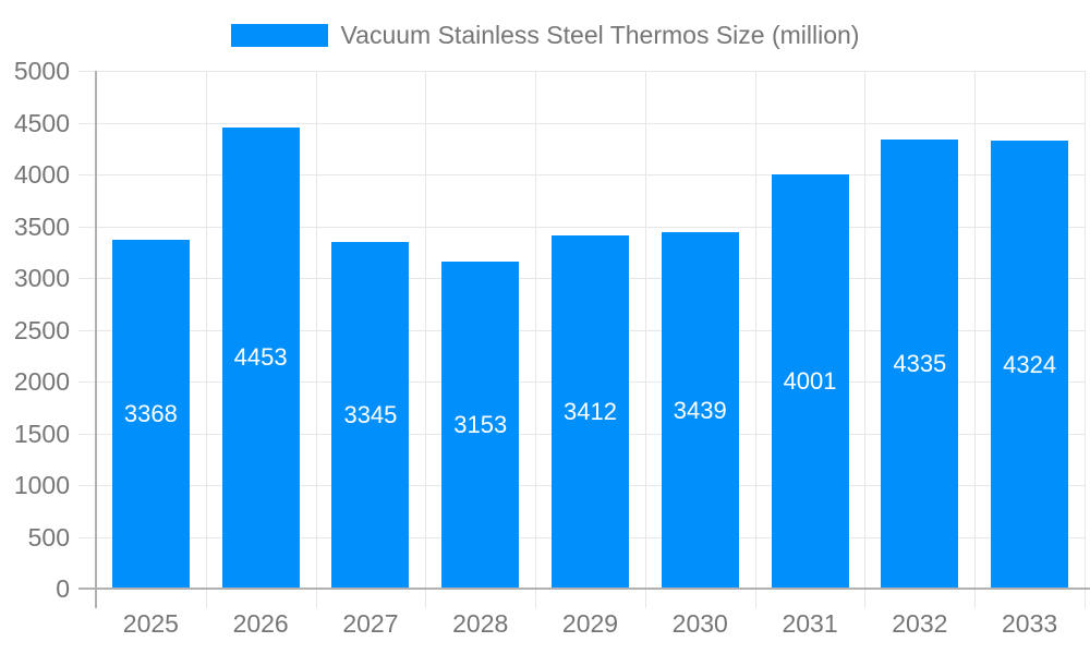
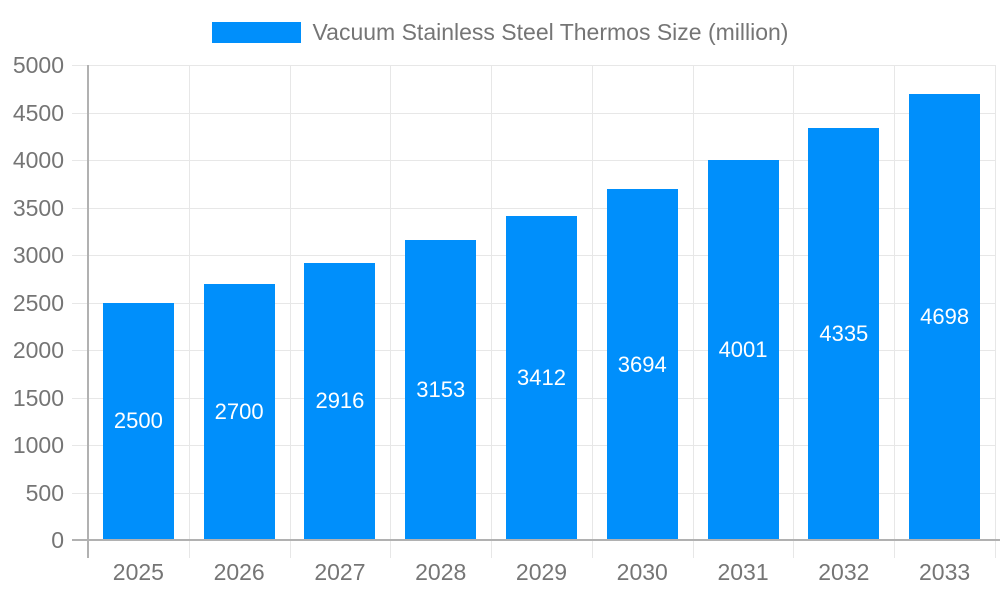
2025: 3368 -> 2500
2026: 4453 -> 2700
2027: 3345 -> 2916
2030: 3439 -> 3694
2033: 4324 -> 4698
